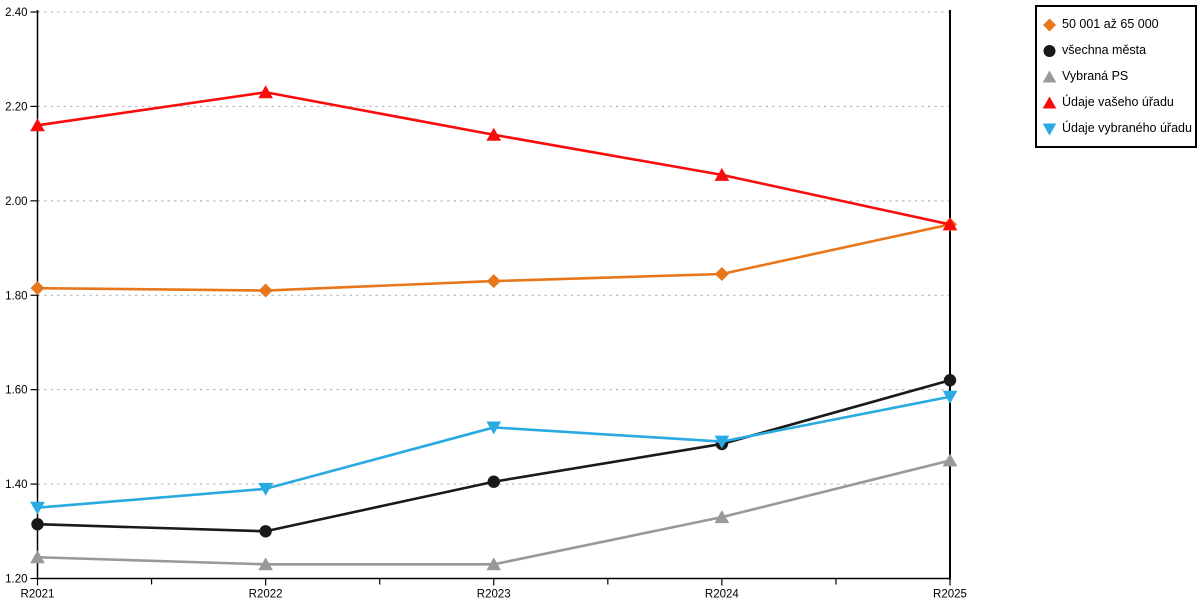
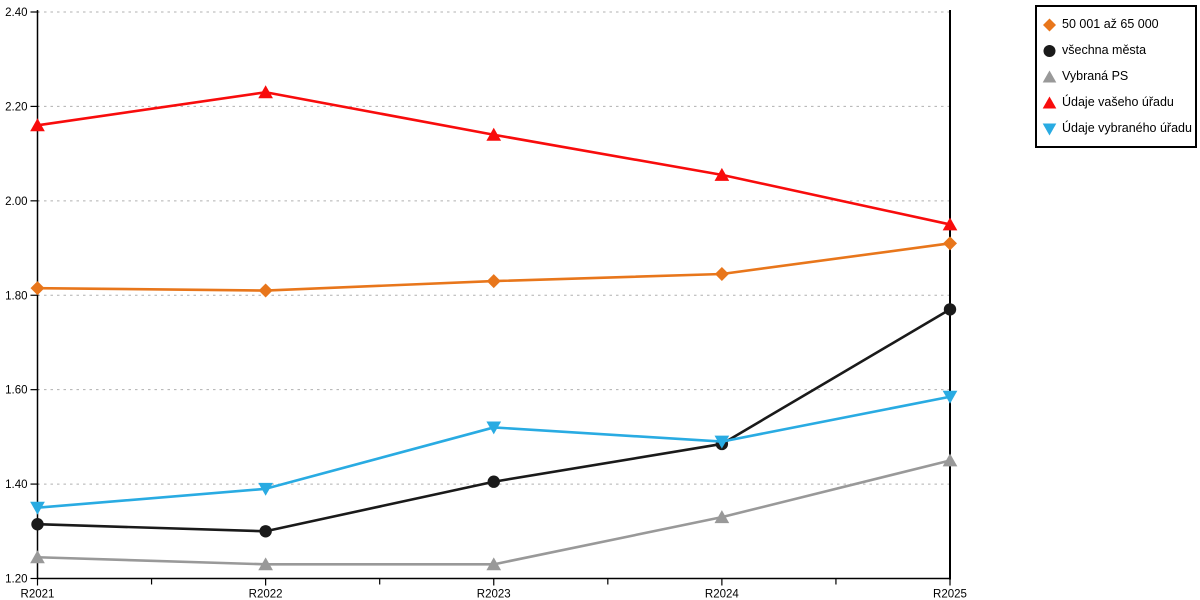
50 001 až 65 000/R2025: 1.95 -> 1.91
všechna města/R2025: 1.62 -> 1.77
